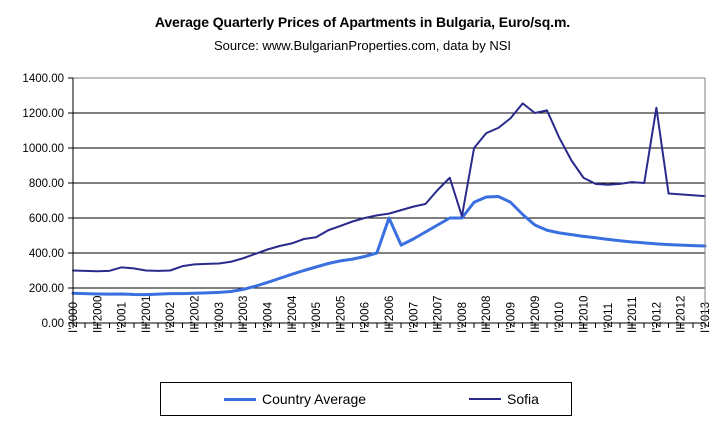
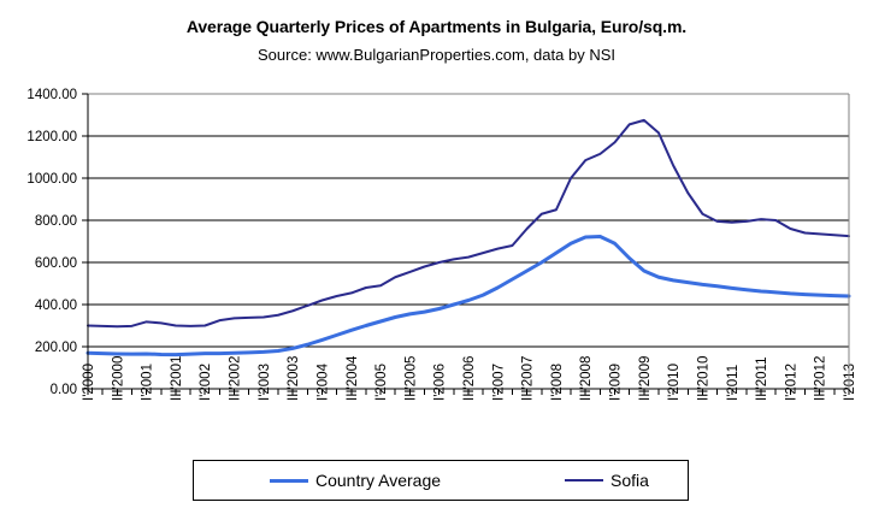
Country Average/III'2006: 600 -> 420
Country Average/I'2008: 600 -> 640
Sofia/I'2008: 610 -> 850
Sofia/III'2009: 1200 -> 1280
Sofia/I'2012: 1230 -> 760
